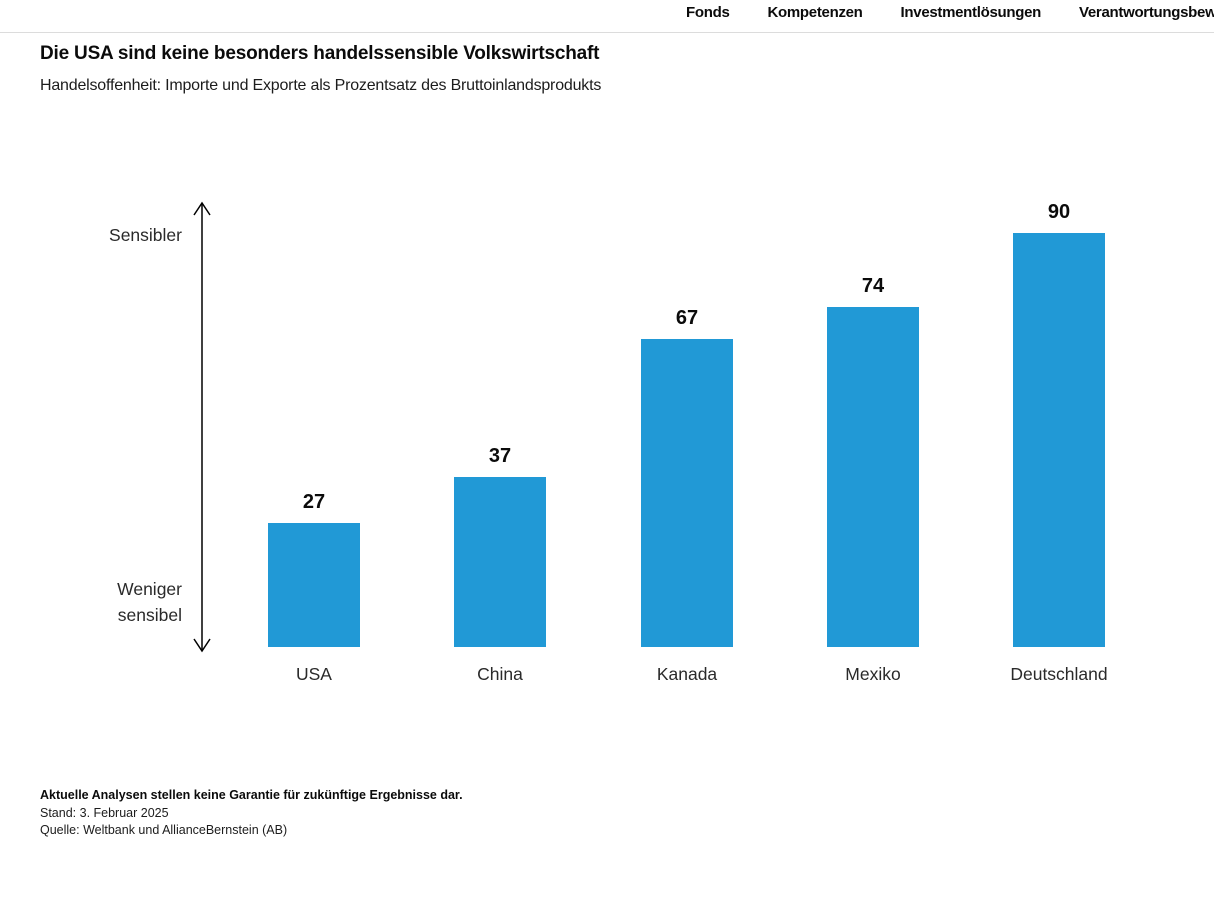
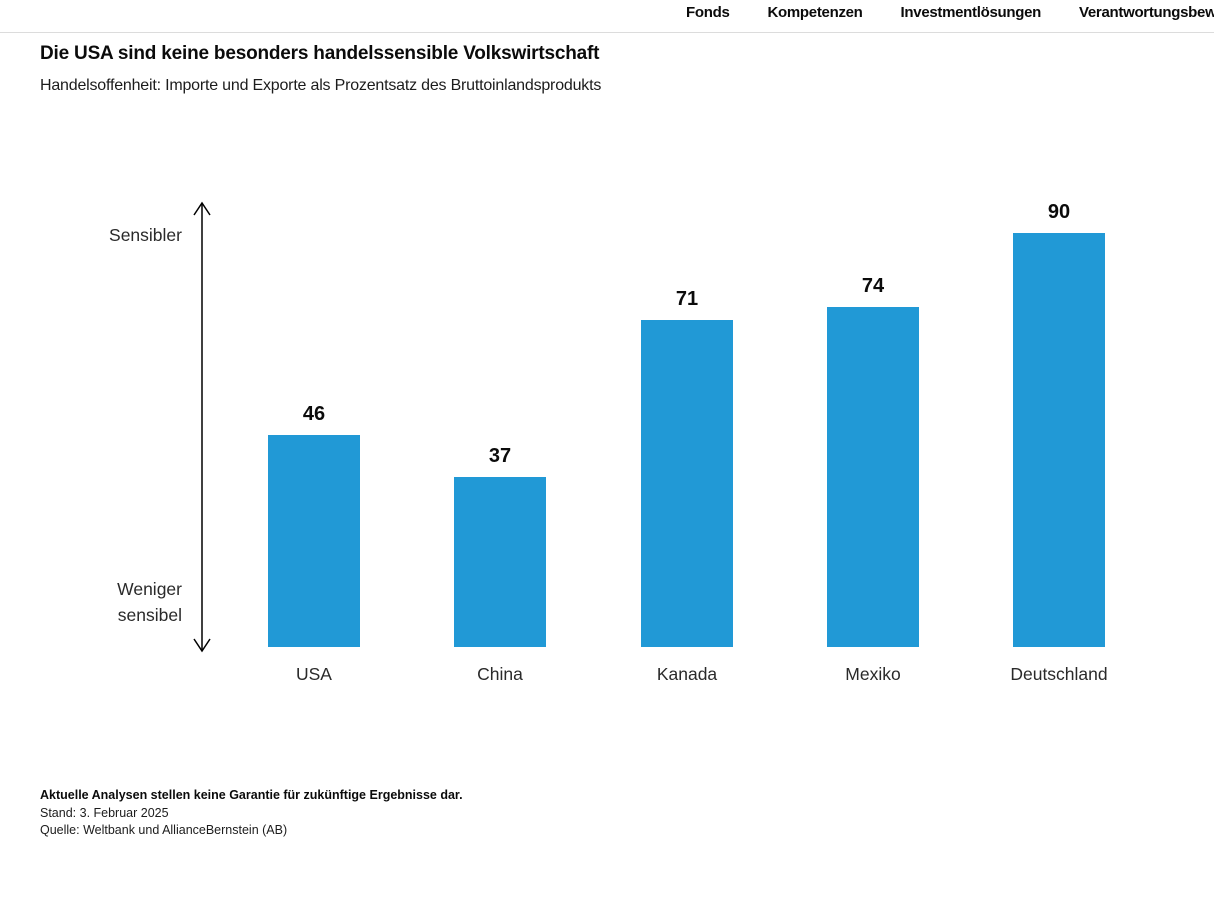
USA: 27 -> 46
Kanada: 67 -> 71
